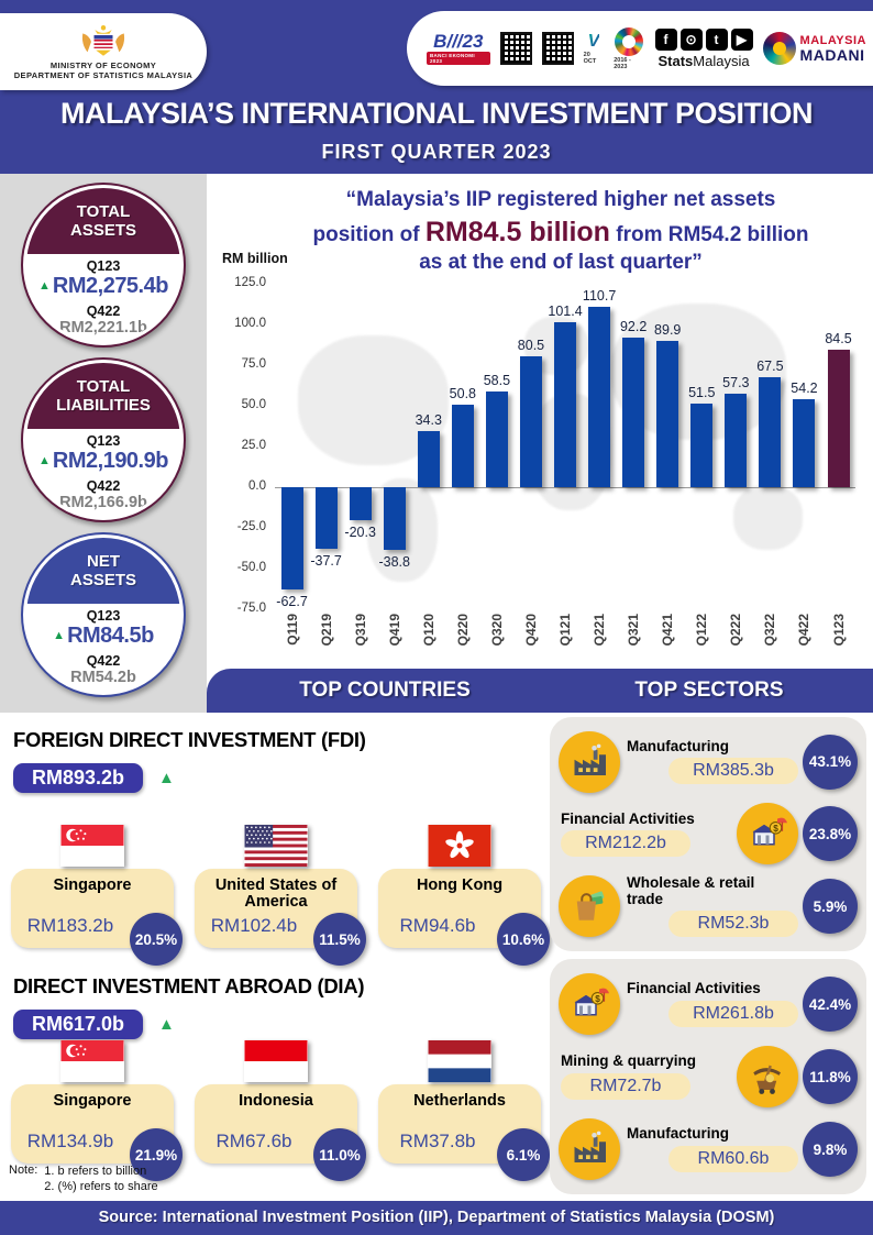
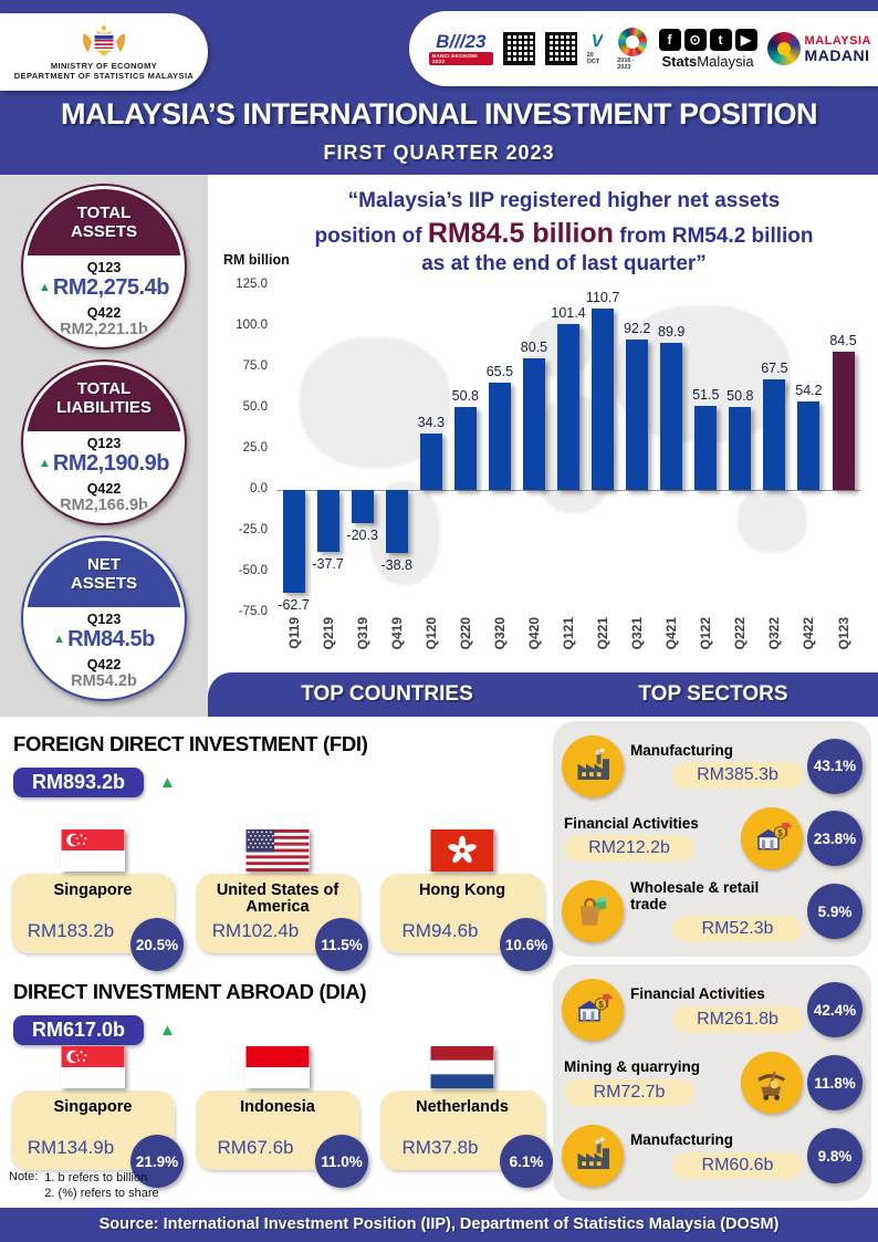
Q320: 58.5 -> 65.5
Q222: 57.3 -> 50.8
